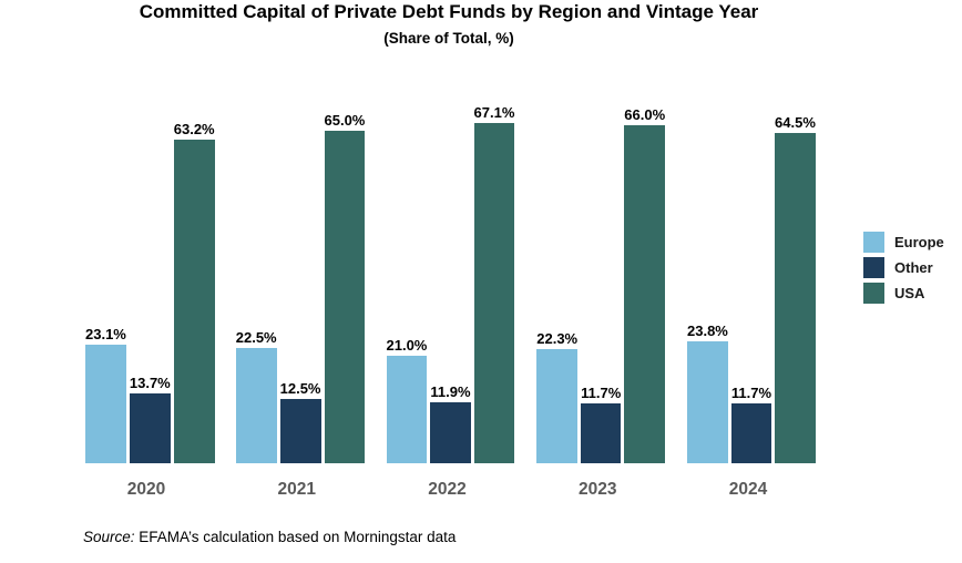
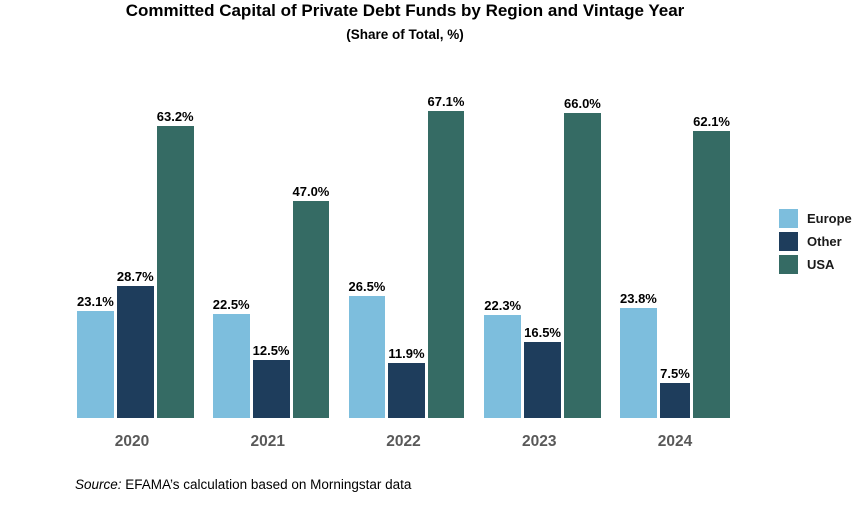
Other/2020: 13.7% -> 28.7%
USA/2021: 65.0% -> 47.0%
Europe/2022: 21.0% -> 26.5%
Other/2023: 11.7% -> 16.5%
Other/2024: 11.7% -> 7.5%
USA/2024: 64.5% -> 62.1%
